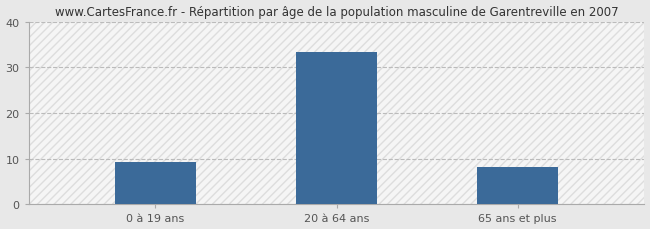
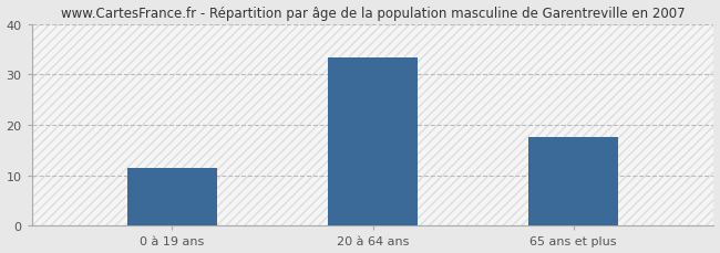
0 à 19 ans: 9.3 -> 11.5
65 ans et plus: 8.1 -> 17.5
